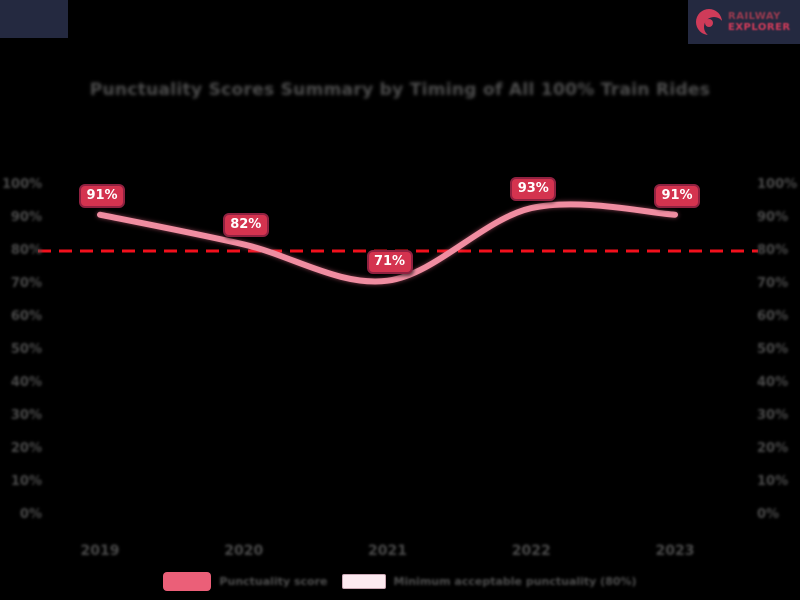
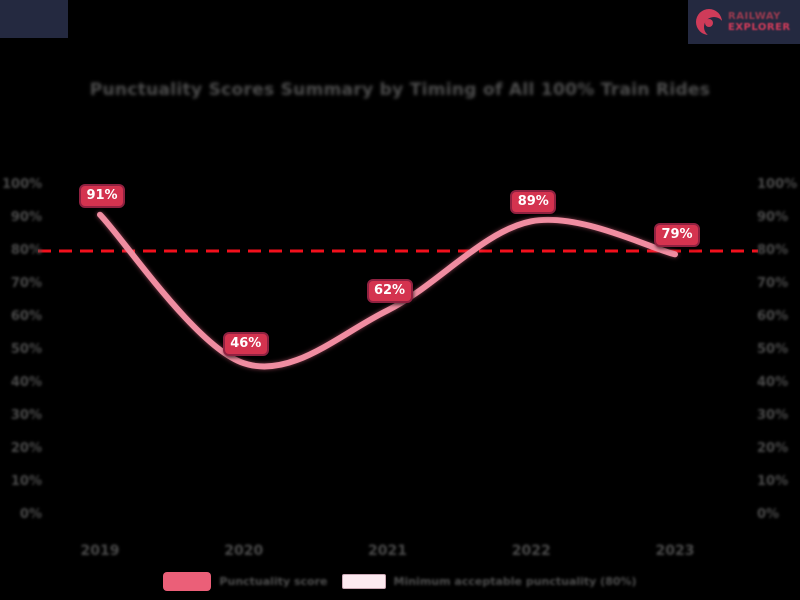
2020: 82% -> 46%
2021: 71% -> 62%
2022: 93% -> 89%
2023: 91% -> 79%
